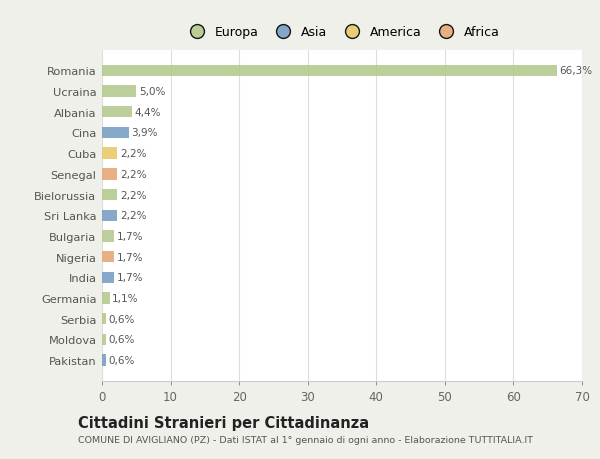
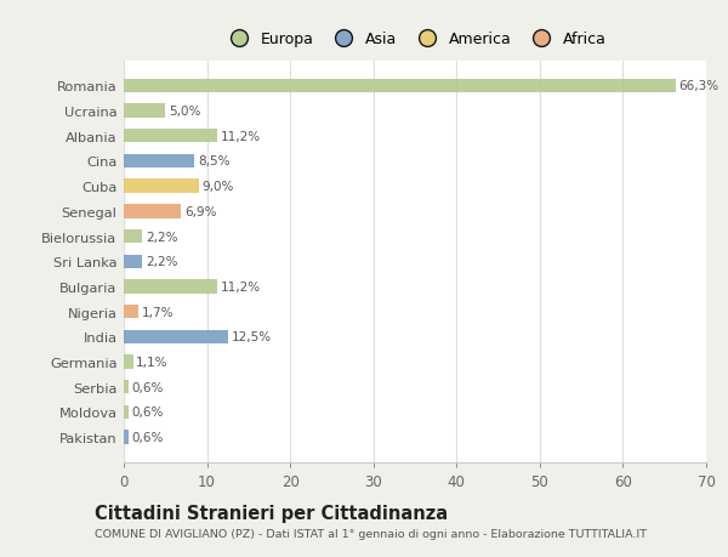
Albania: 4,4% -> 11,2%
Cina: 3,9% -> 8,5%
Cuba: 2,2% -> 9,0%
Senegal: 2,2% -> 6,9%
Bulgaria: 1,7% -> 11,2%
India: 1,7% -> 12,5%
